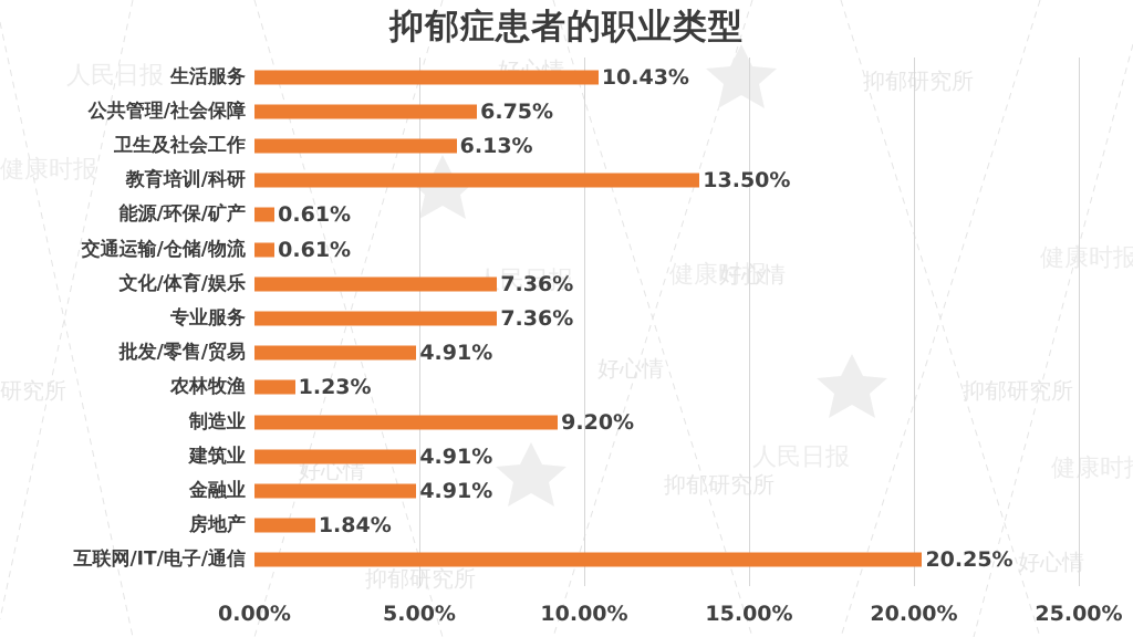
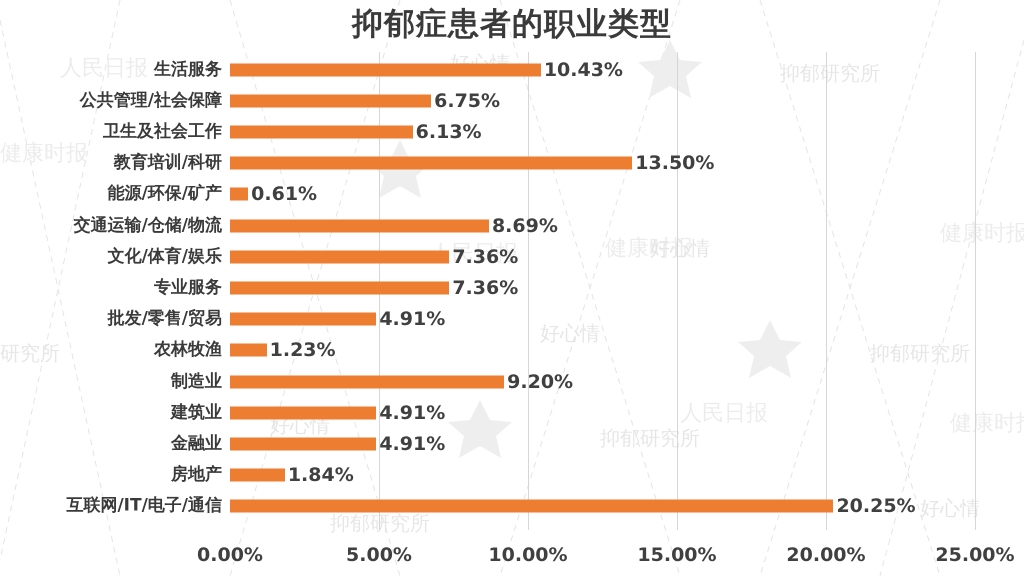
交通运输/仓储/物流: 0.61% -> 8.69%
